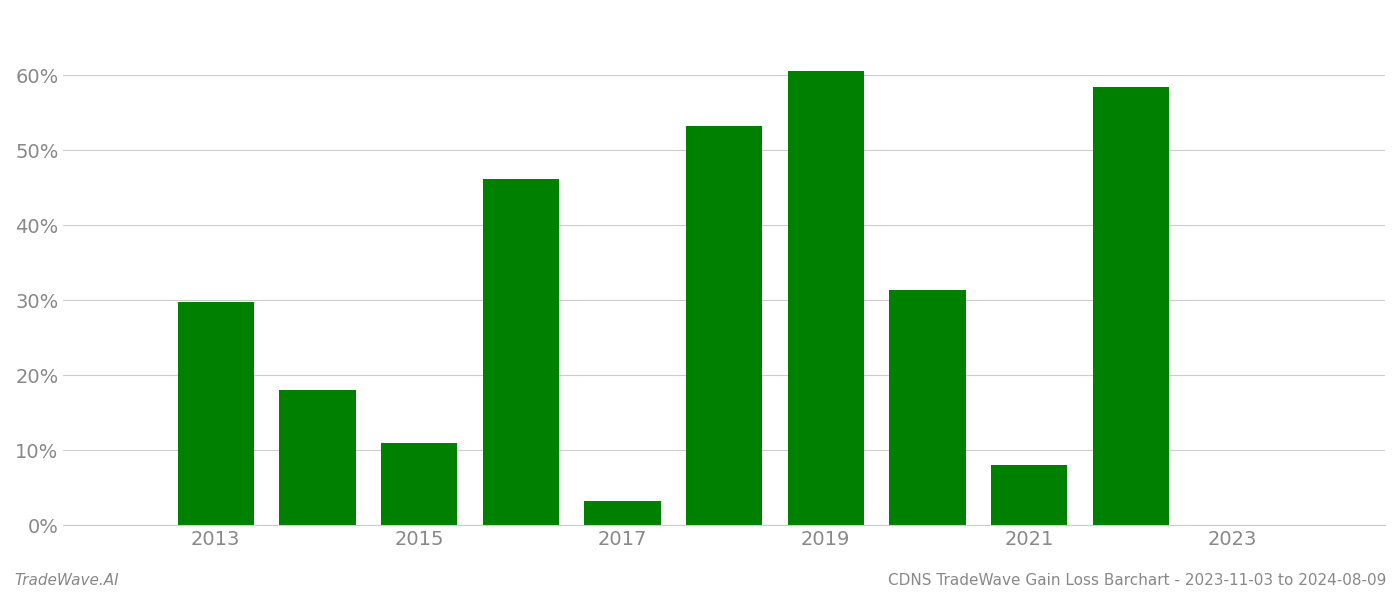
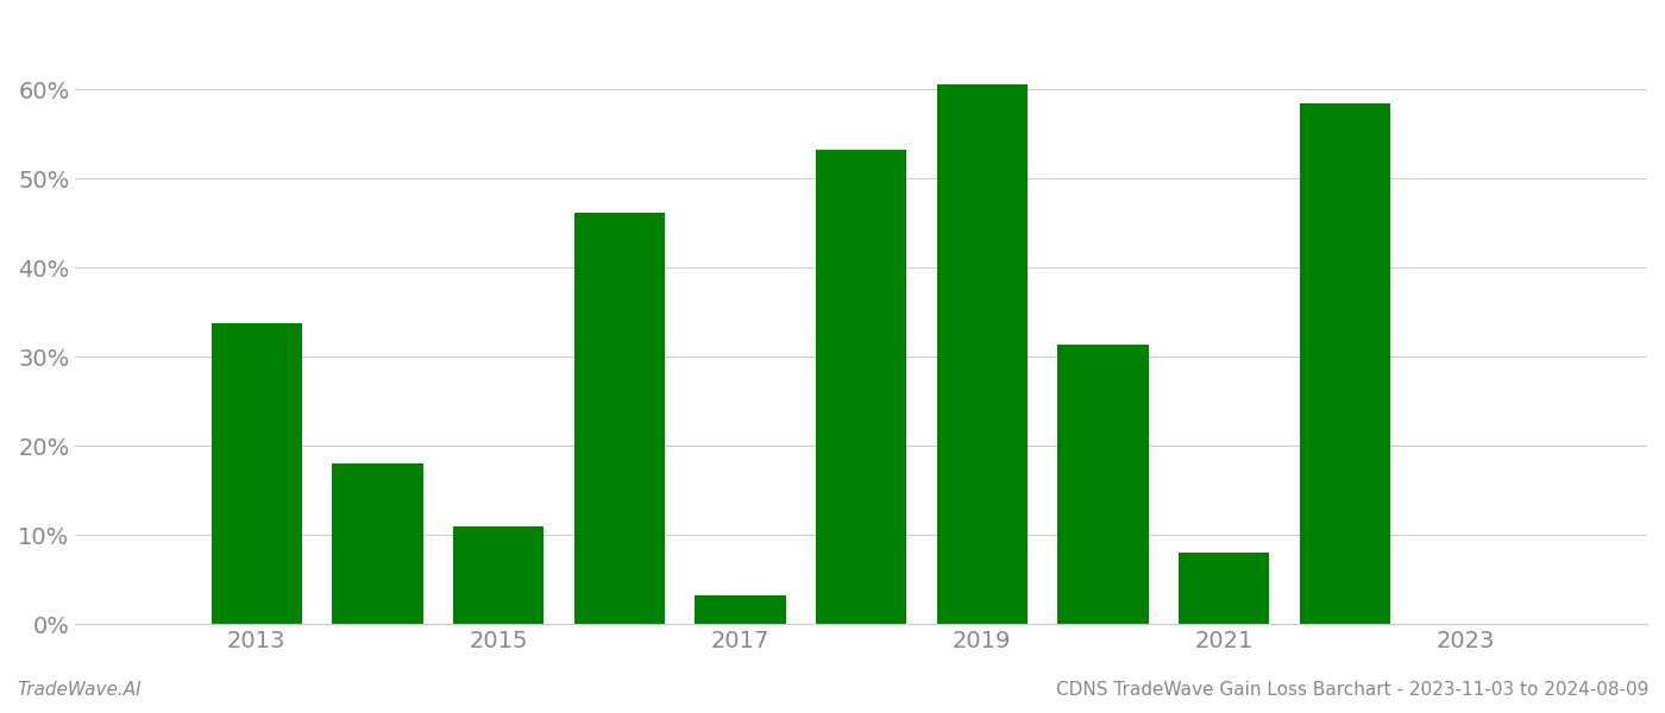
2013: 29.8% -> 33.8%
